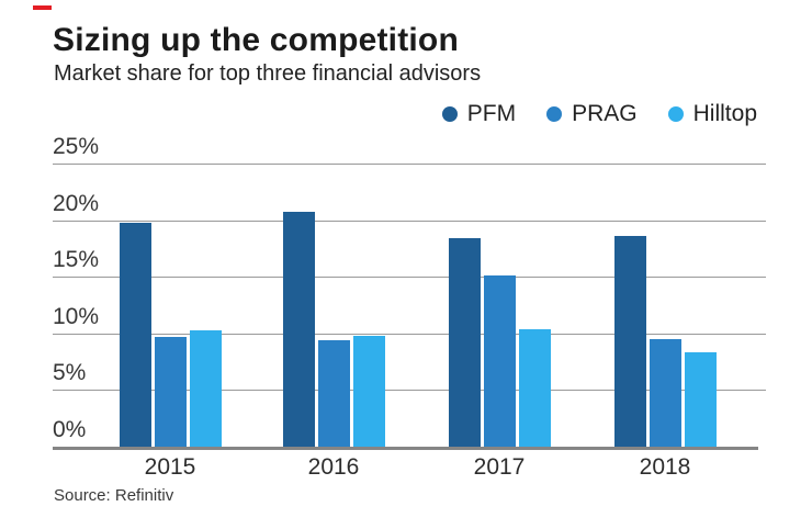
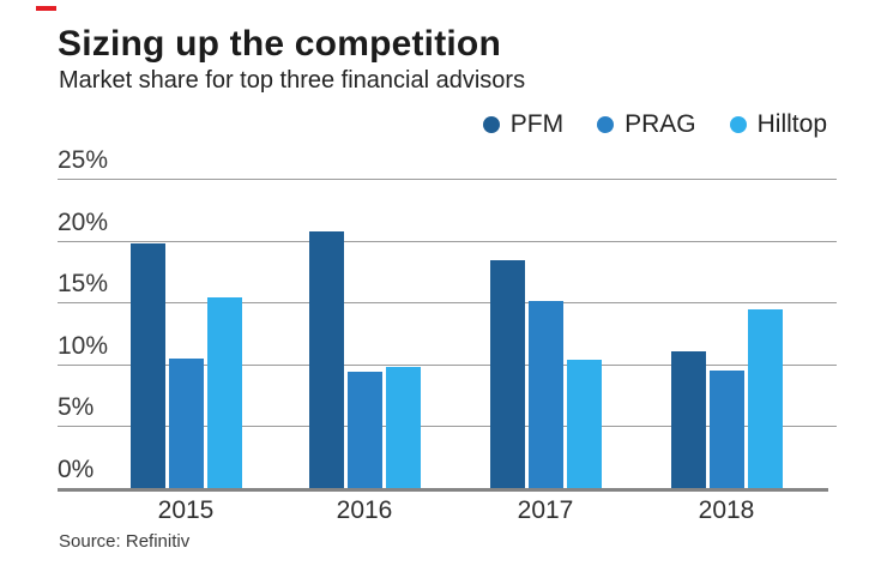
PRAG/2015: 9.7% -> 10.5%
Hilltop/2015: 10.3% -> 15.4%
PFM/2018: 18.6% -> 11.0%
Hilltop/2018: 8.3% -> 14.4%
